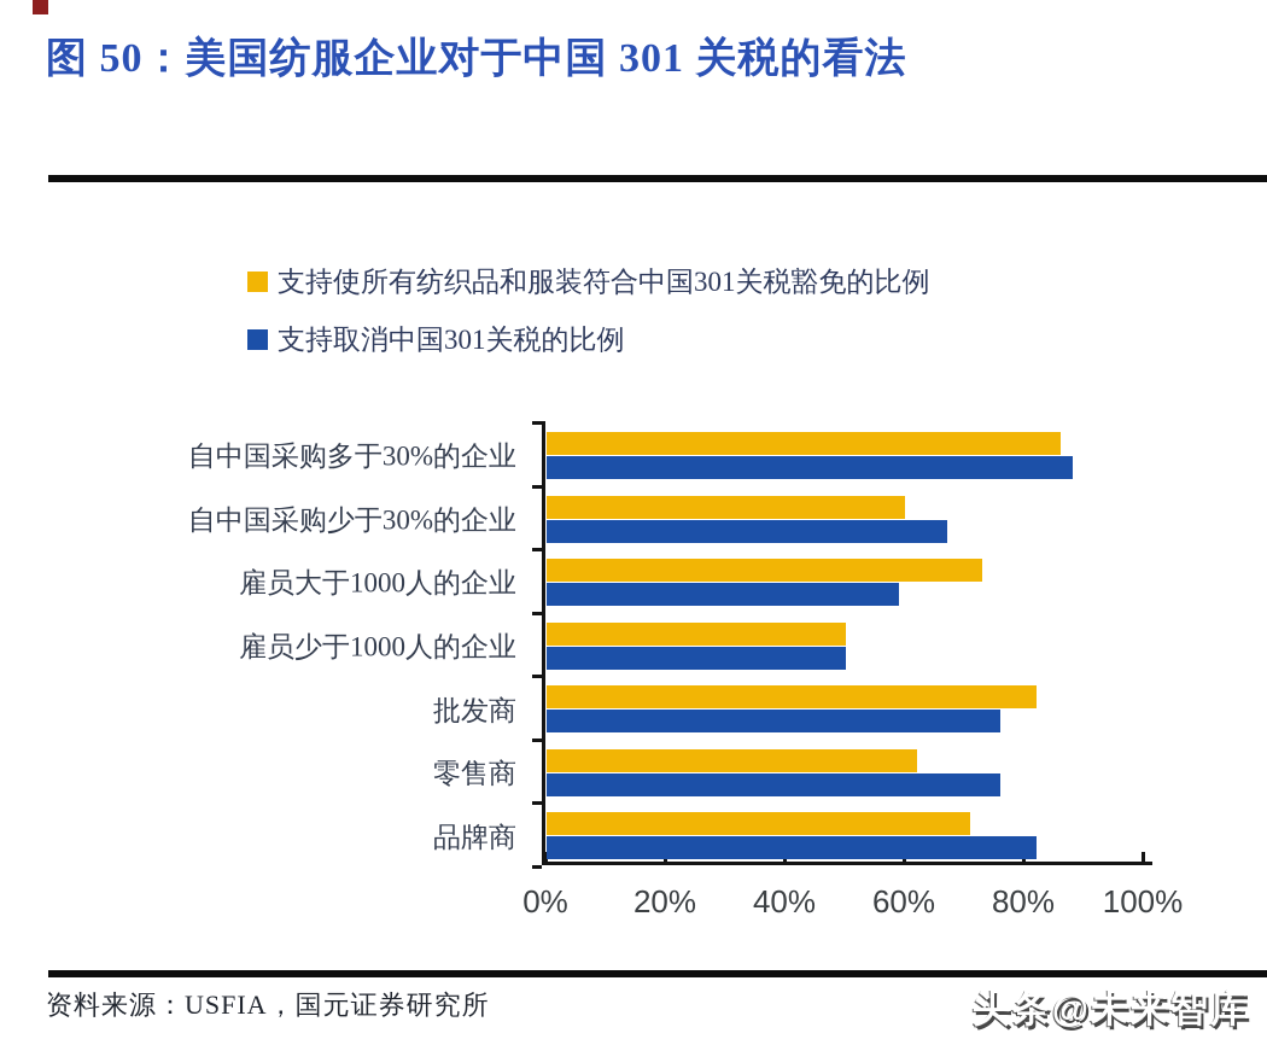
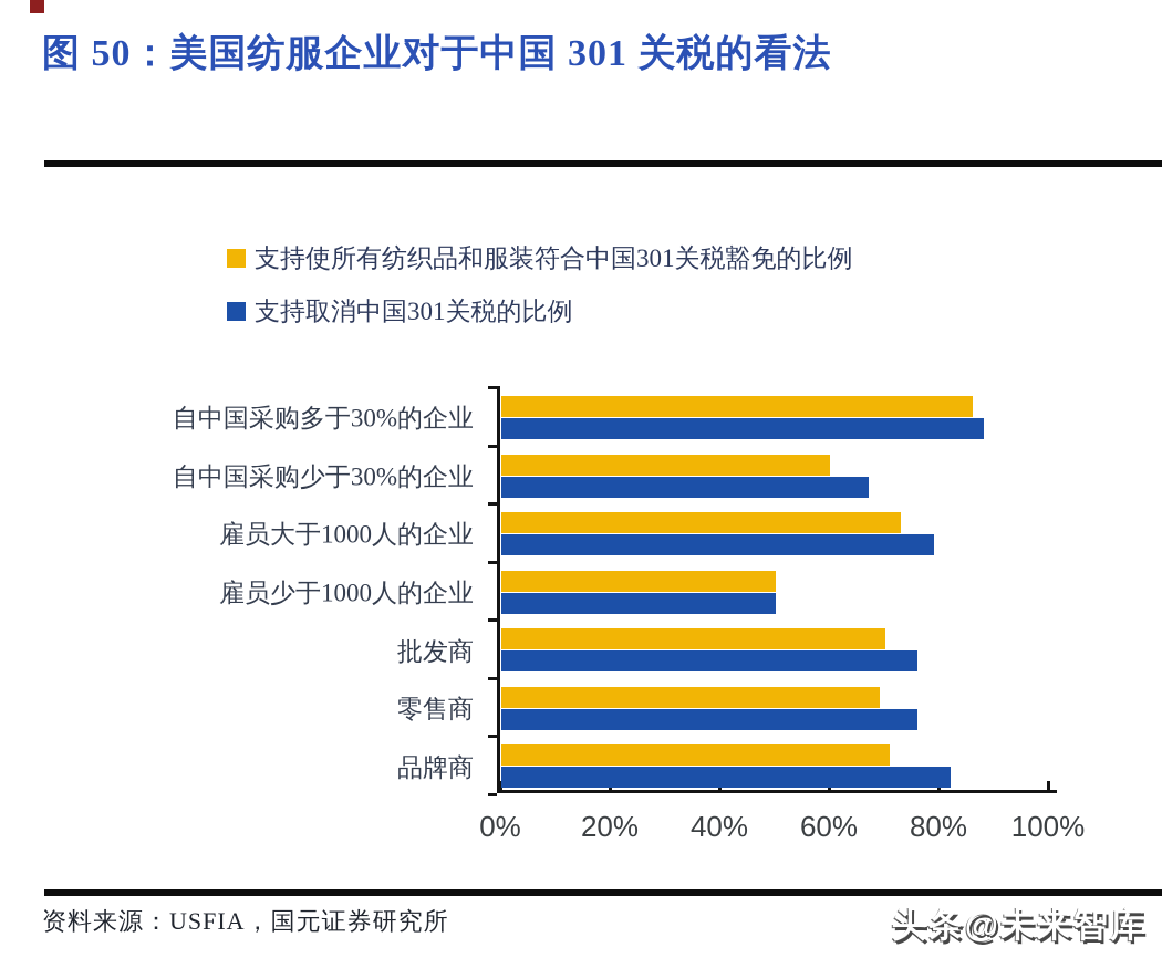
支持取消中国301关税的比例/雇员大于1000人的企业: 59% -> 79%
支持使所有纺织品和服装符合中国301关税豁免的比例/批发商: 82% -> 70%
支持使所有纺织品和服装符合中国301关税豁免的比例/零售商: 62% -> 69%
